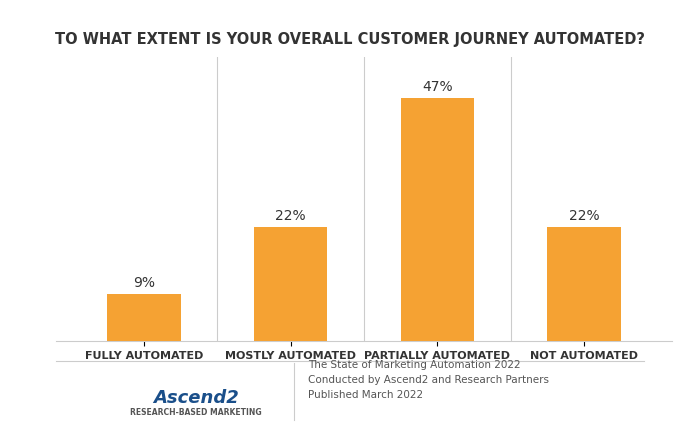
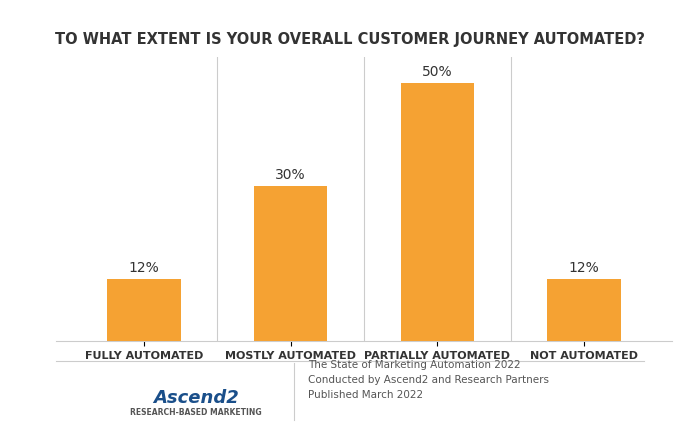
FULLY AUTOMATED: 9% -> 12%
MOSTLY AUTOMATED: 22% -> 30%
PARTIALLY AUTOMATED: 47% -> 50%
NOT AUTOMATED: 22% -> 12%
